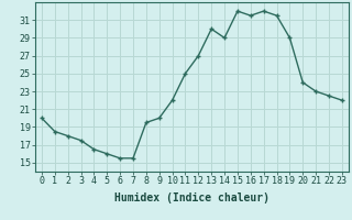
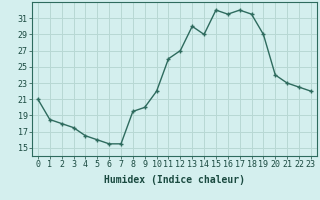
0: 20.0 -> 21.0
11: 25.0 -> 26.0
